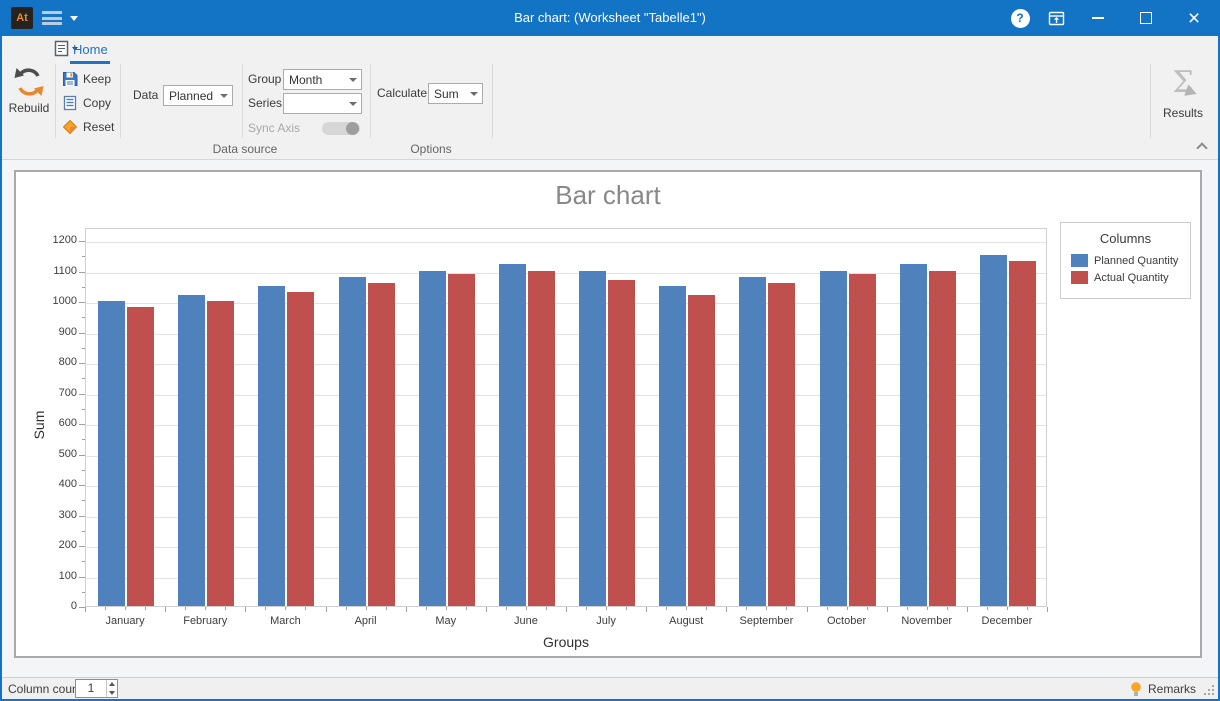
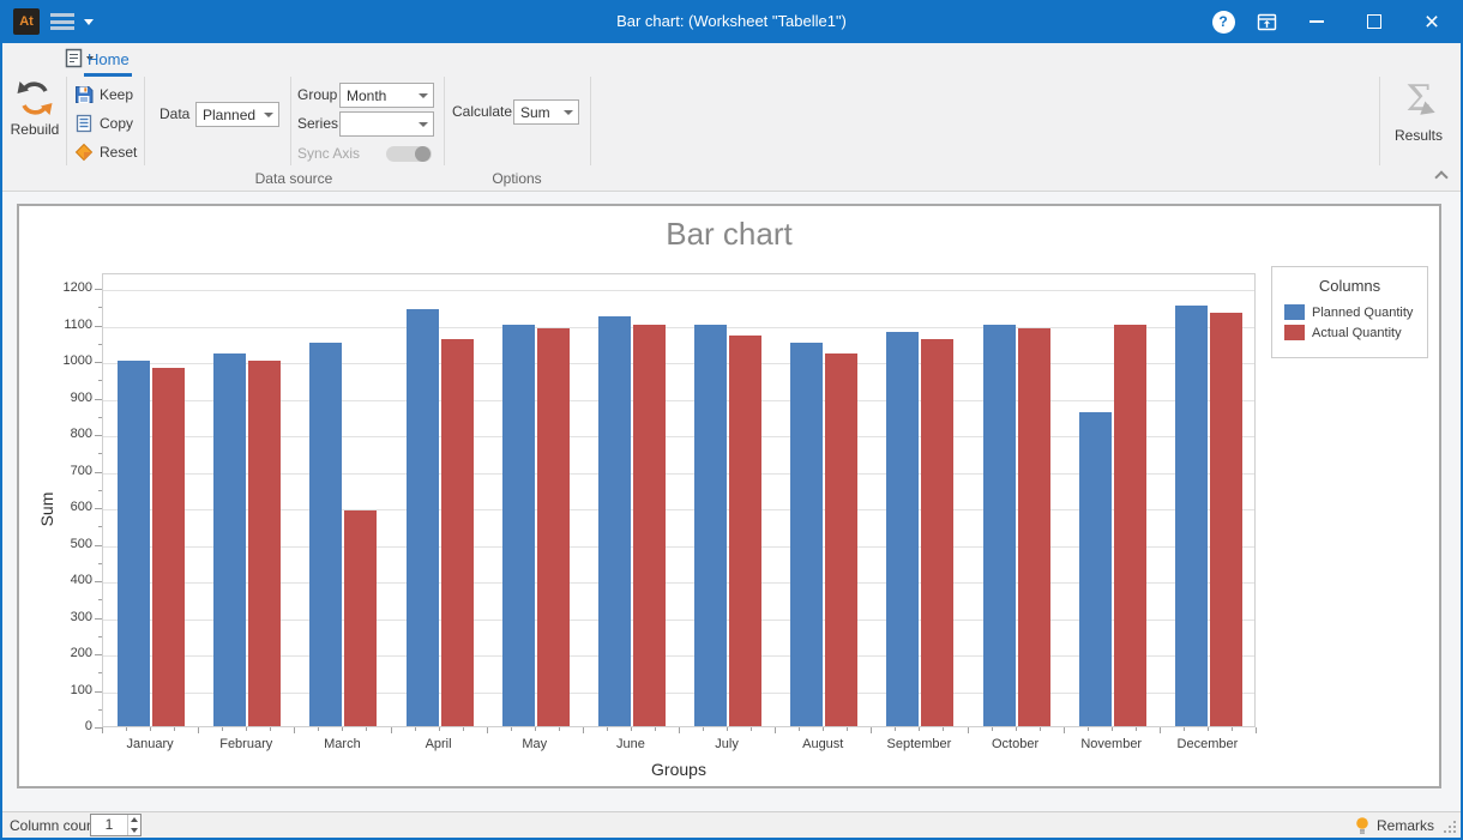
Actual Quantity/March: 1030 -> 590
Planned Quantity/April: 1080 -> 1140
Planned Quantity/November: 1120 -> 860
